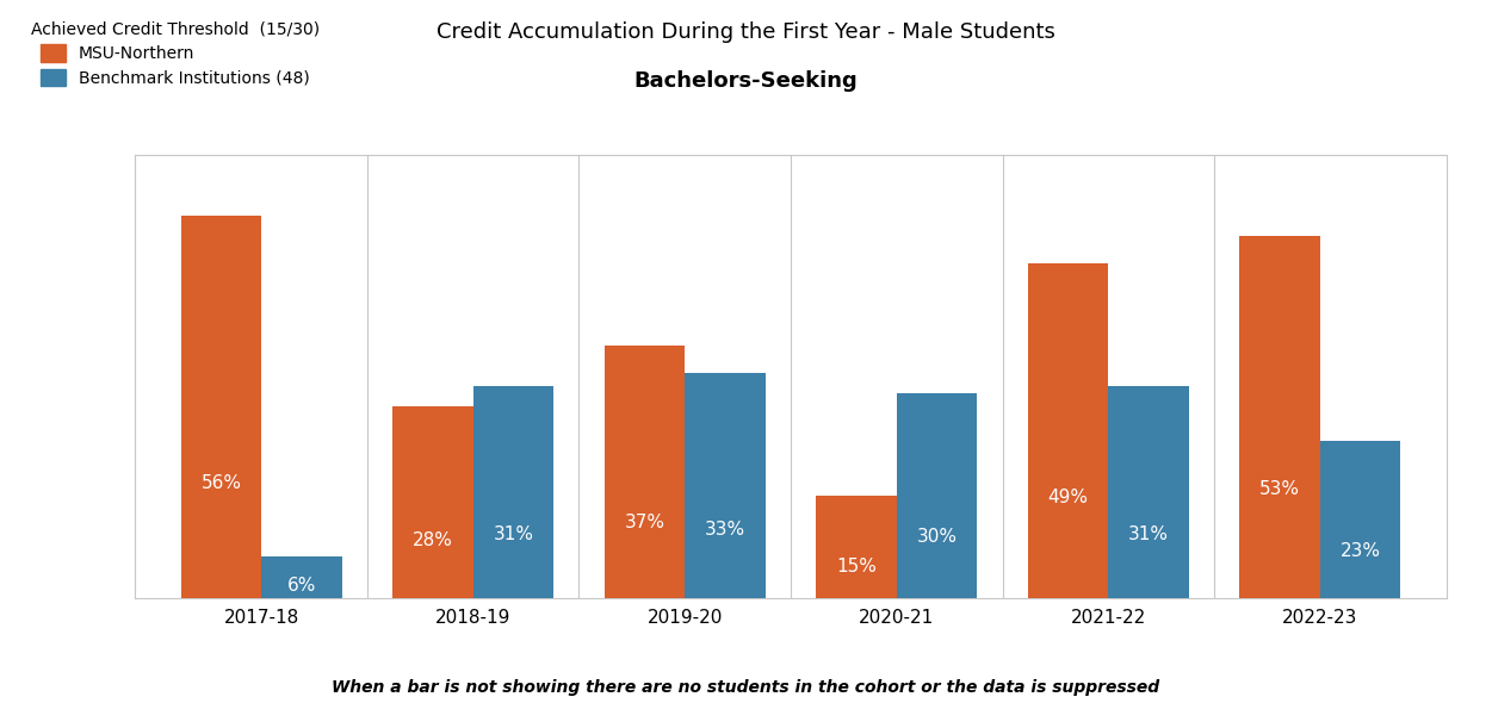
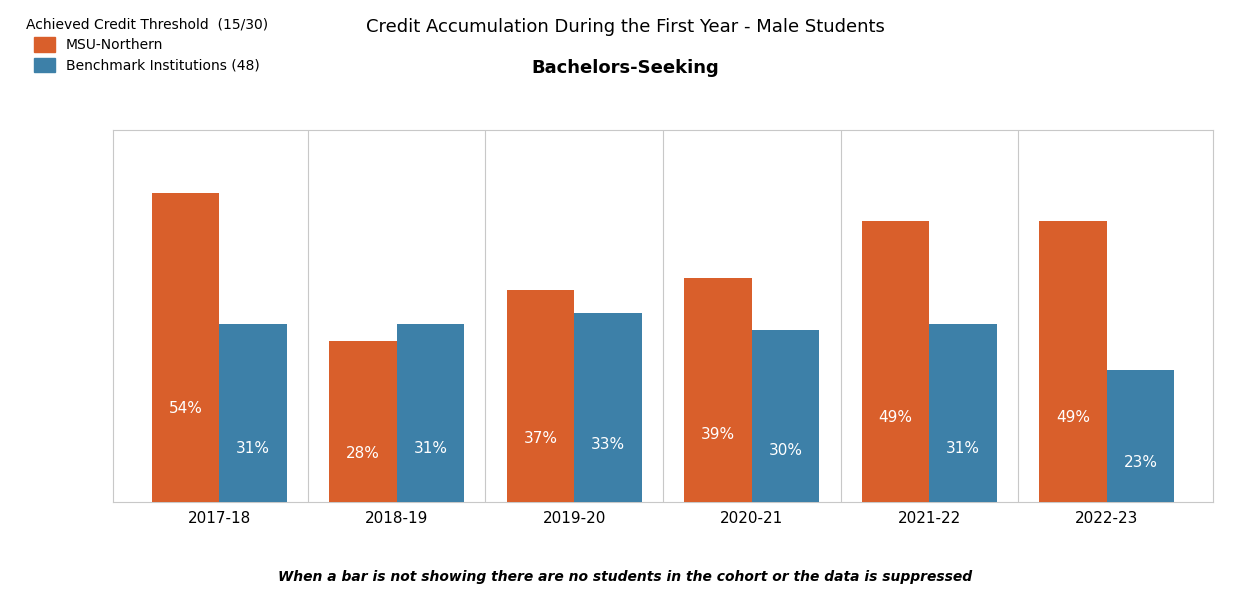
MSU-Northern/2017-18: 56% -> 54%
Benchmark Institutions (48)/2017-18: 6% -> 31%
MSU-Northern/2020-21: 15% -> 39%
MSU-Northern/2022-23: 53% -> 49%
